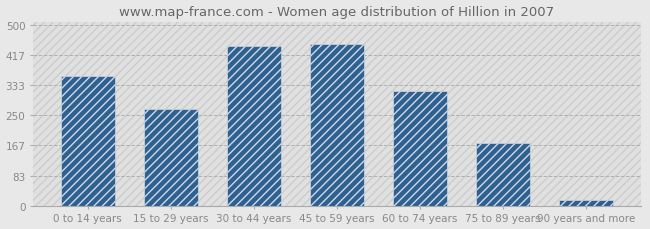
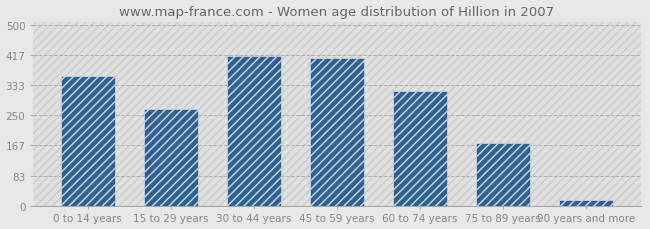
30 to 44 years: 443 -> 415
45 to 59 years: 449 -> 410
